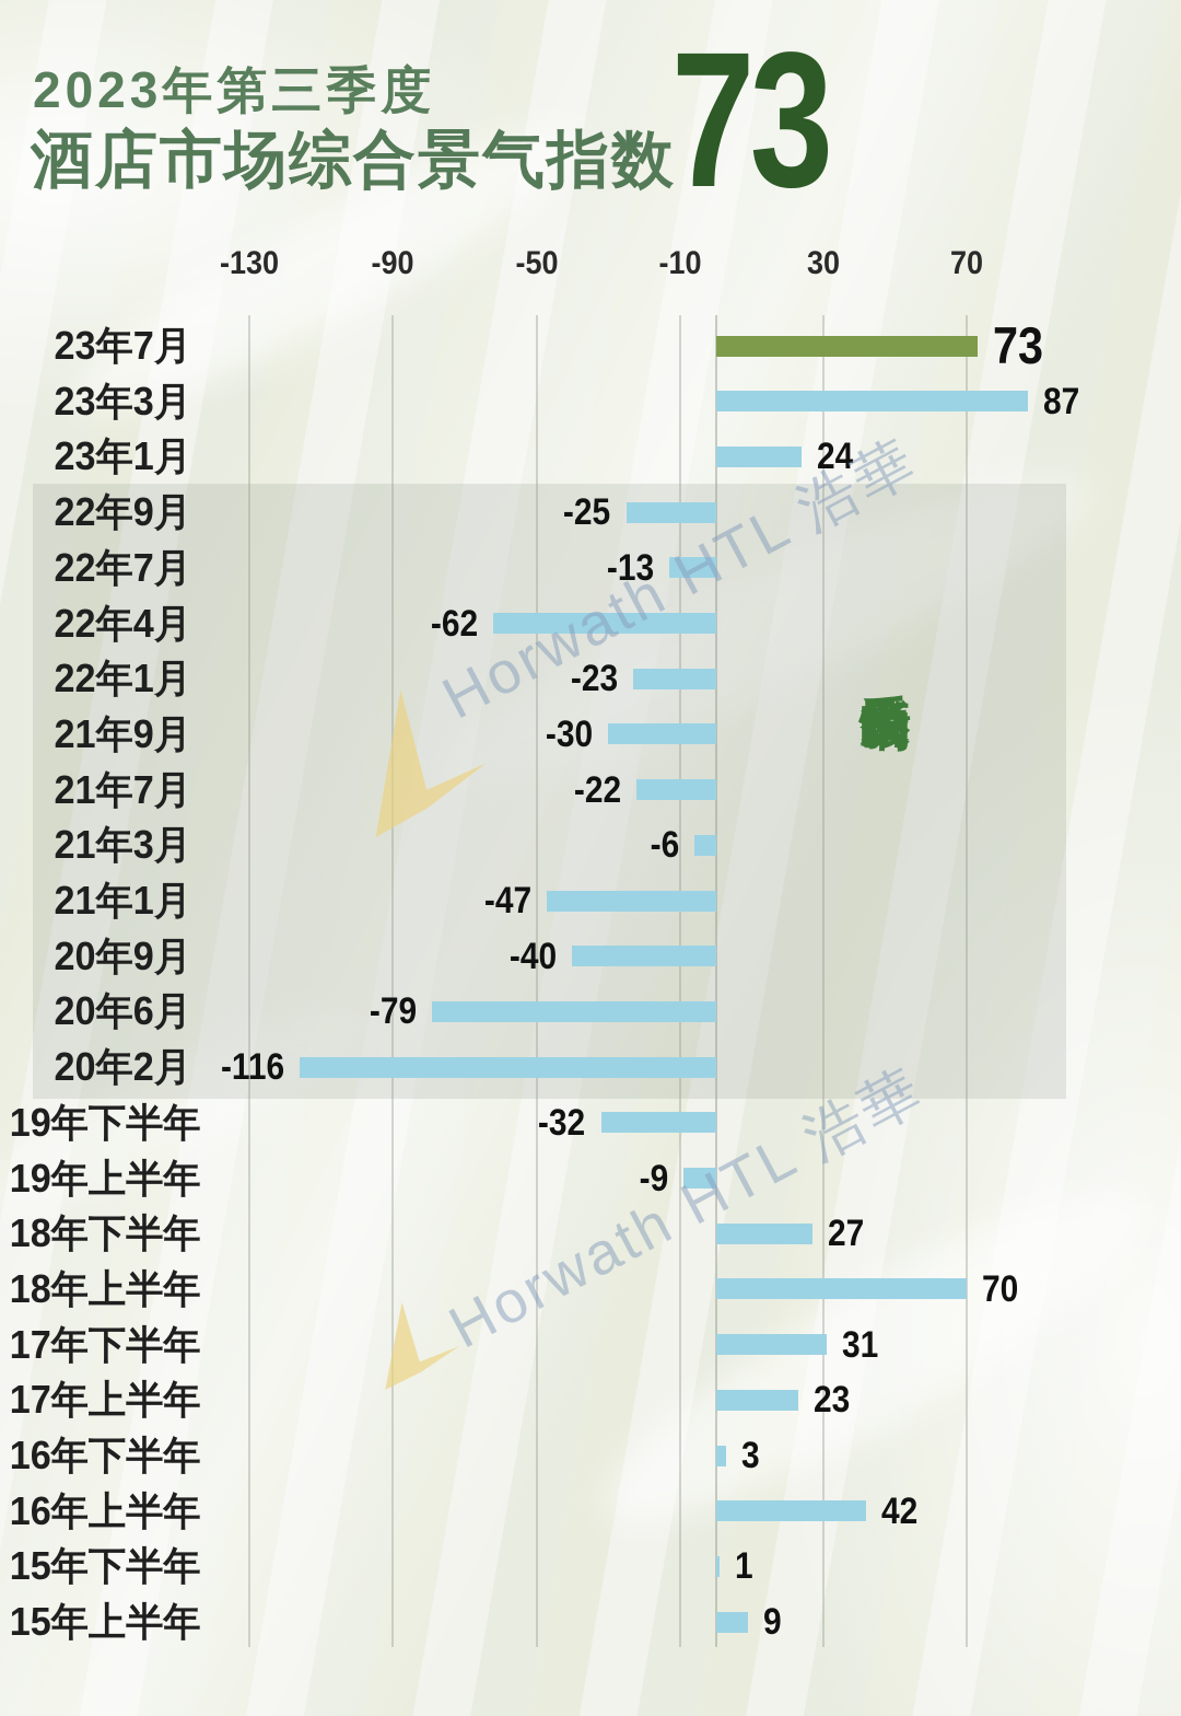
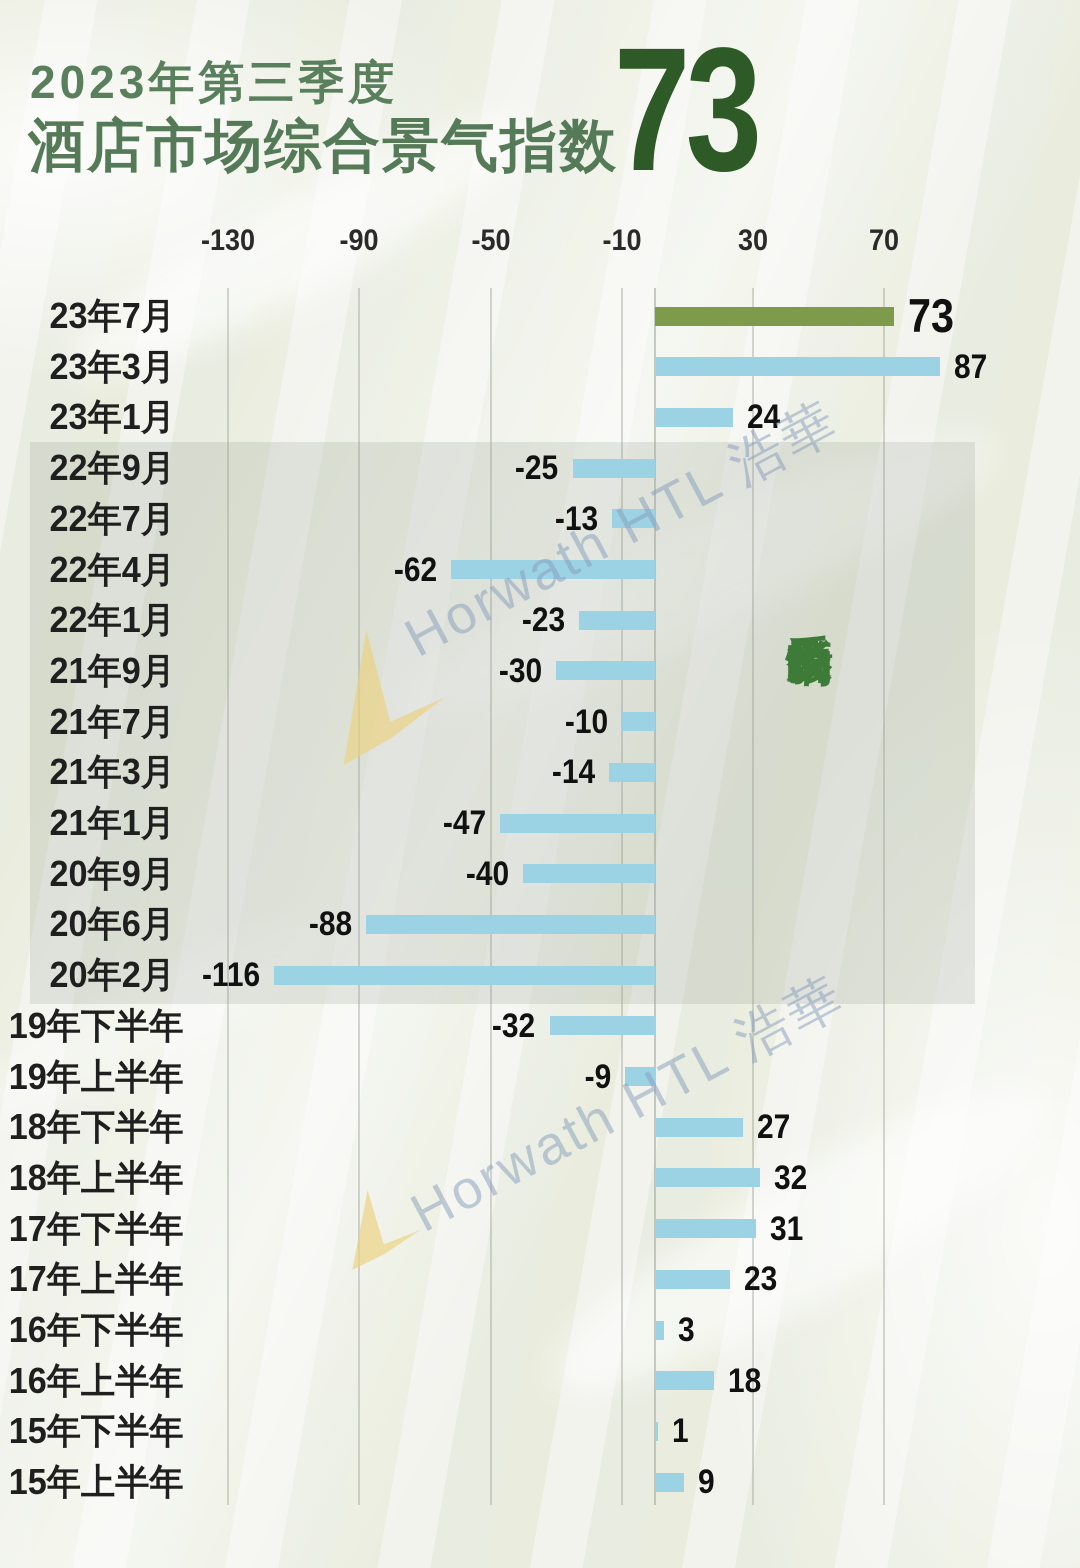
21年7月: -22 -> -10
21年3月: -6 -> -14
20年6月: -79 -> -88
18年上半年: 70 -> 32
16年上半年: 42 -> 18
